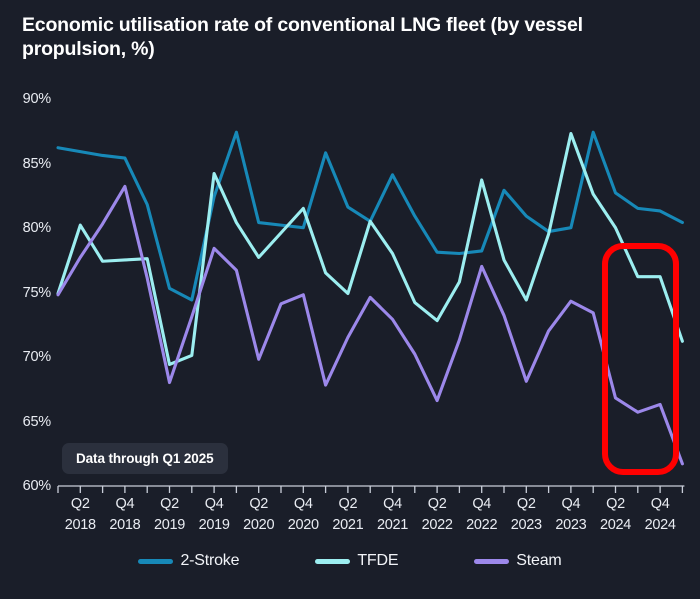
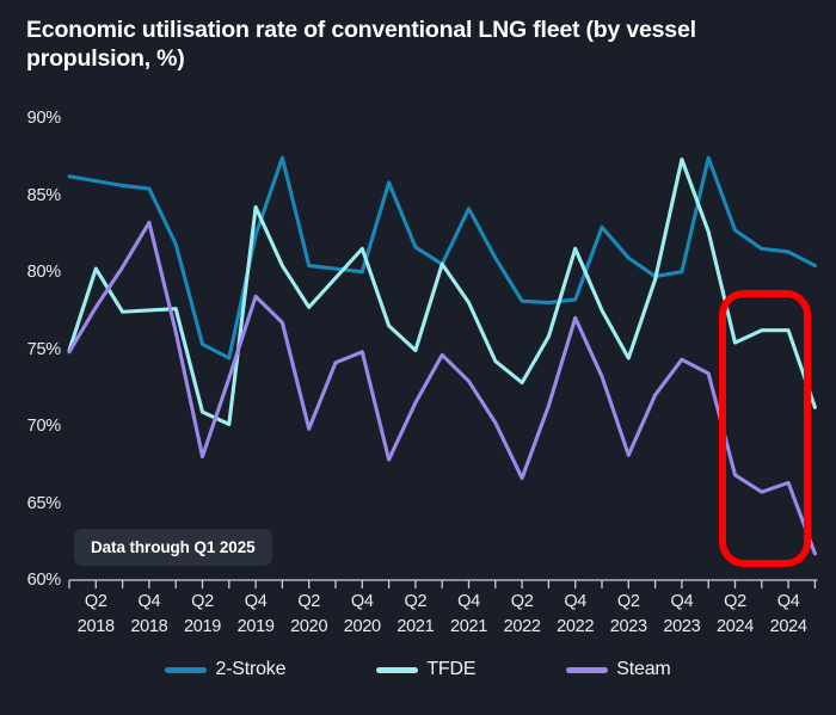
TFDE/Q2 2019: 69.5% -> 71.0%
TFDE/Q4 2022: 83.8% -> 81.6%
TFDE/Q2 2024: 80.1% -> 75.5%
